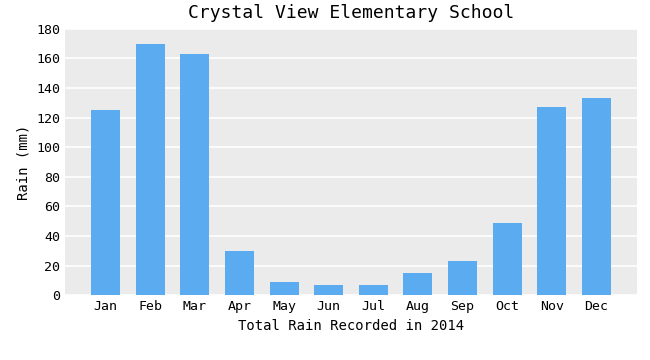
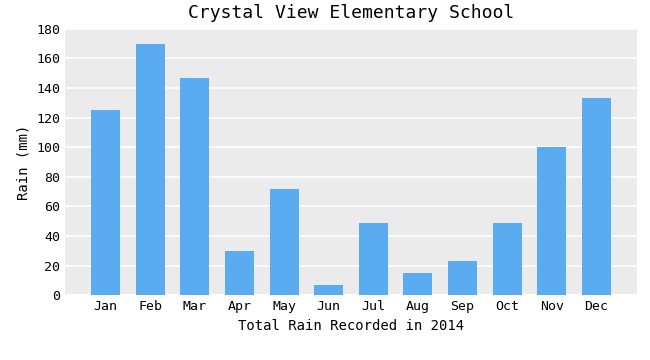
Mar: 163 -> 147
May: 9 -> 72
Jul: 7 -> 49
Nov: 127 -> 100
